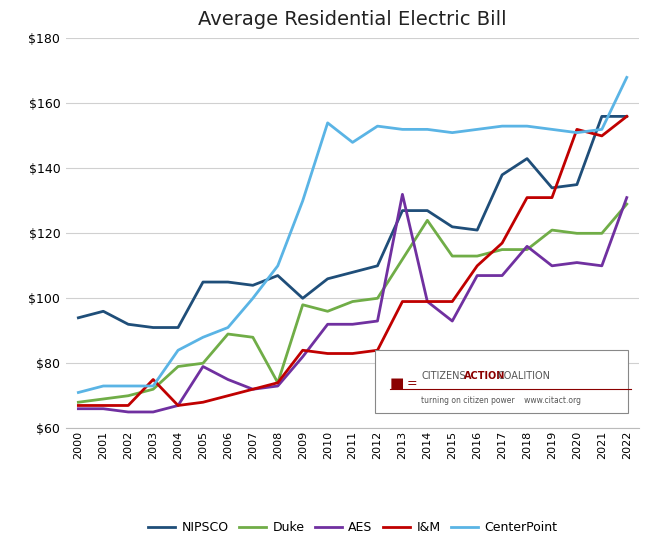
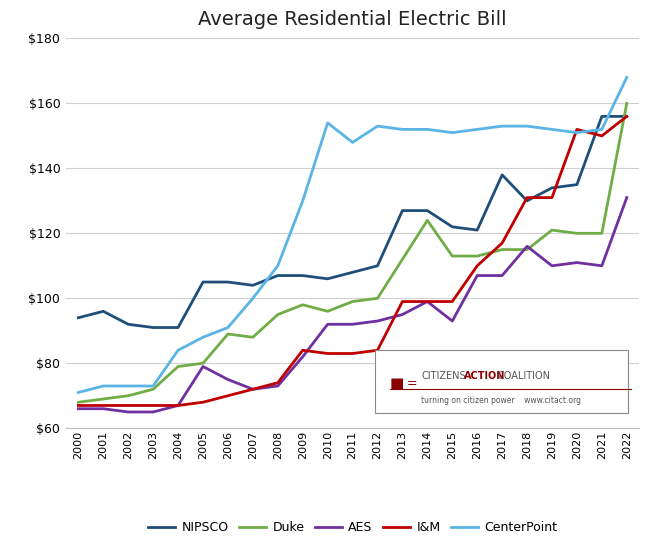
I&M/2003: $75 -> $67
Duke/2008: $74 -> $95
NIPSCO/2009: $100 -> $107
AES/2013: $132 -> $95
NIPSCO/2018: $143 -> $130
Duke/2022: $129 -> $160
